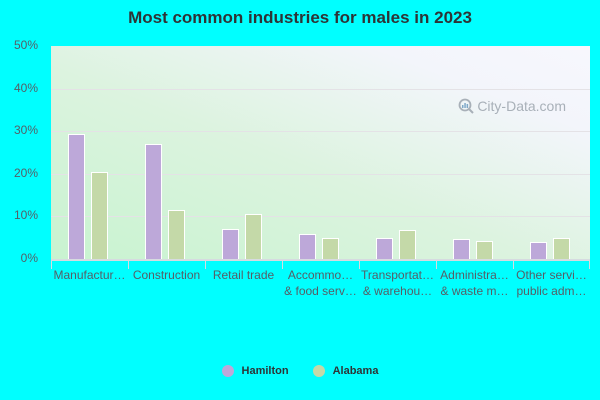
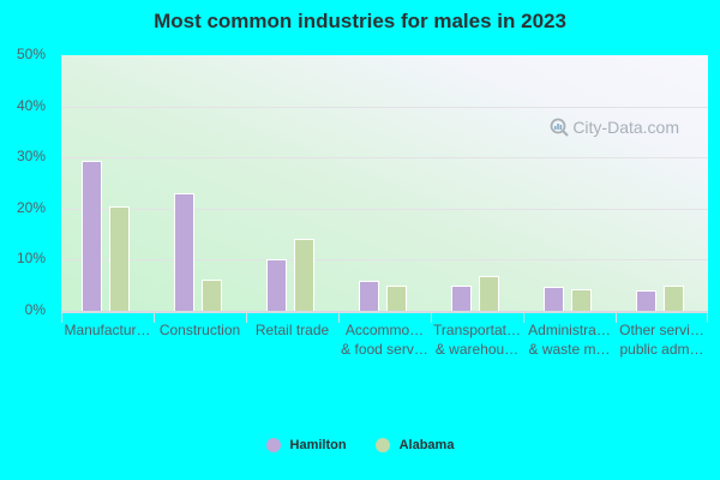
Hamilton/Construction: 27% -> 23%
Alabama/Construction: 12% -> 6%
Hamilton/Retail trade: 7% -> 10%
Alabama/Retail trade: 11% -> 14%
